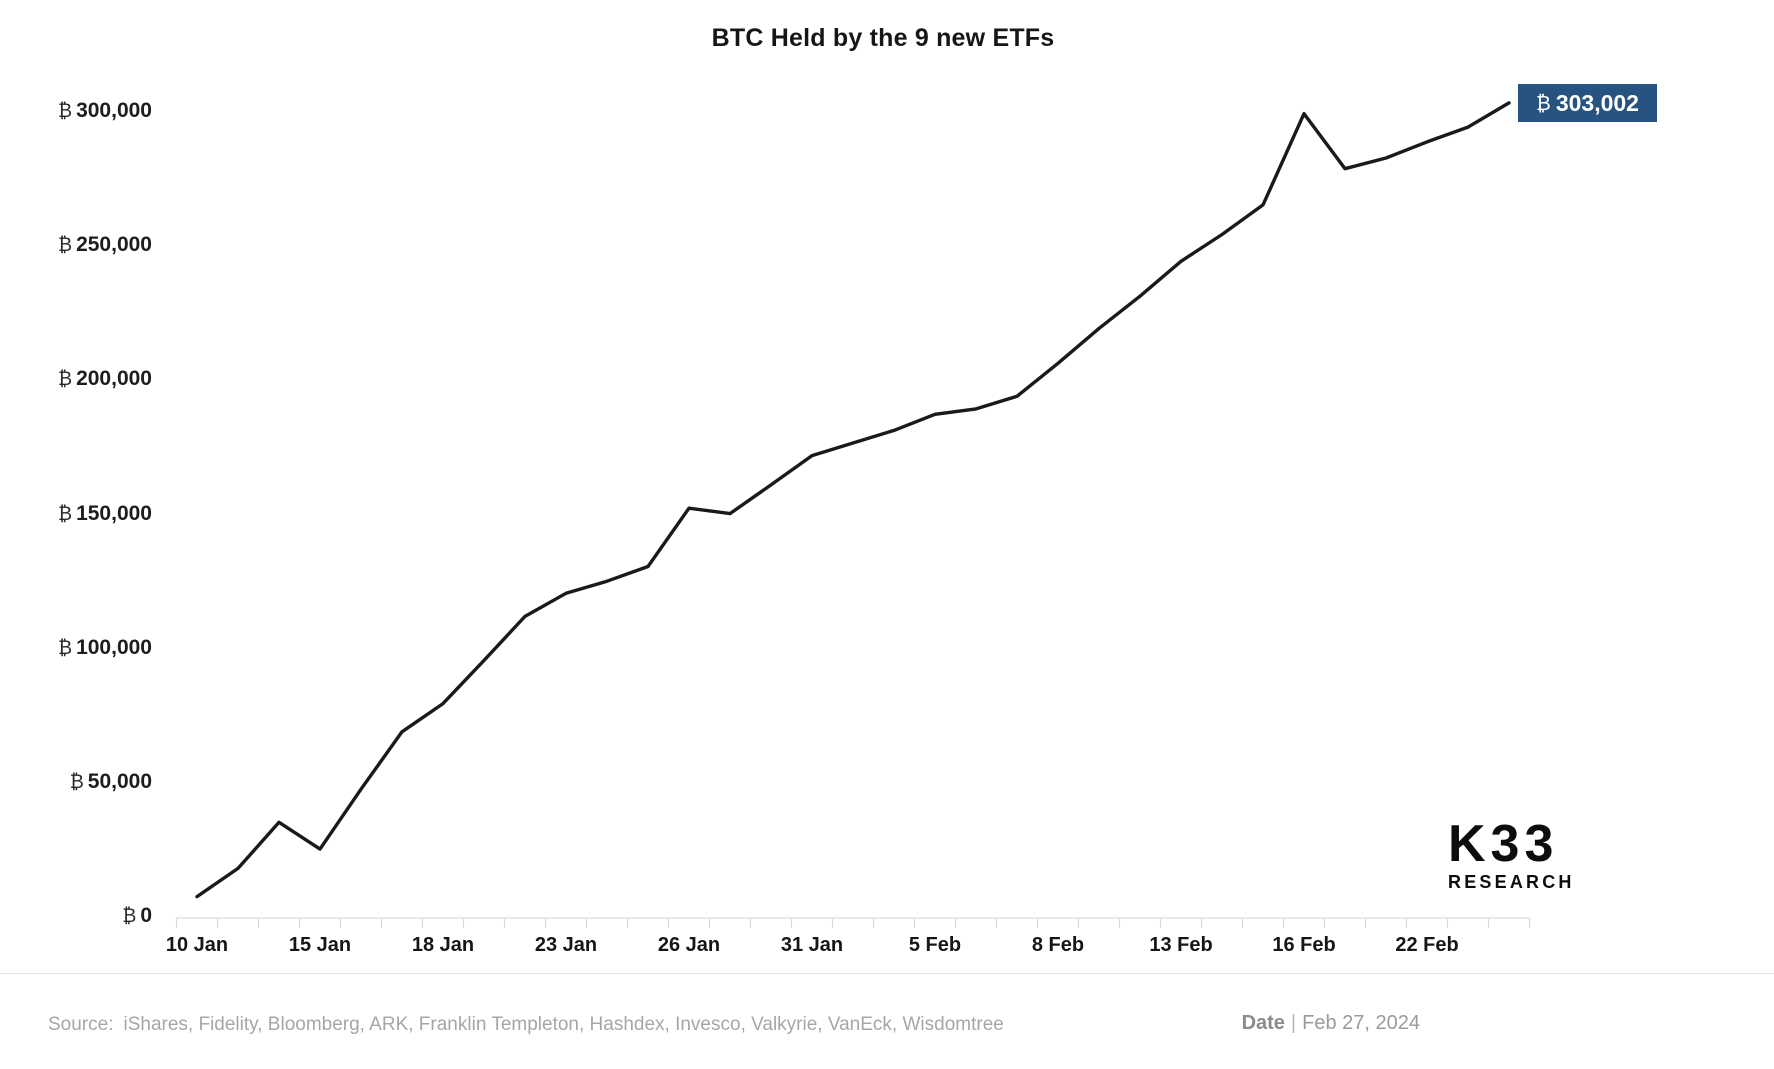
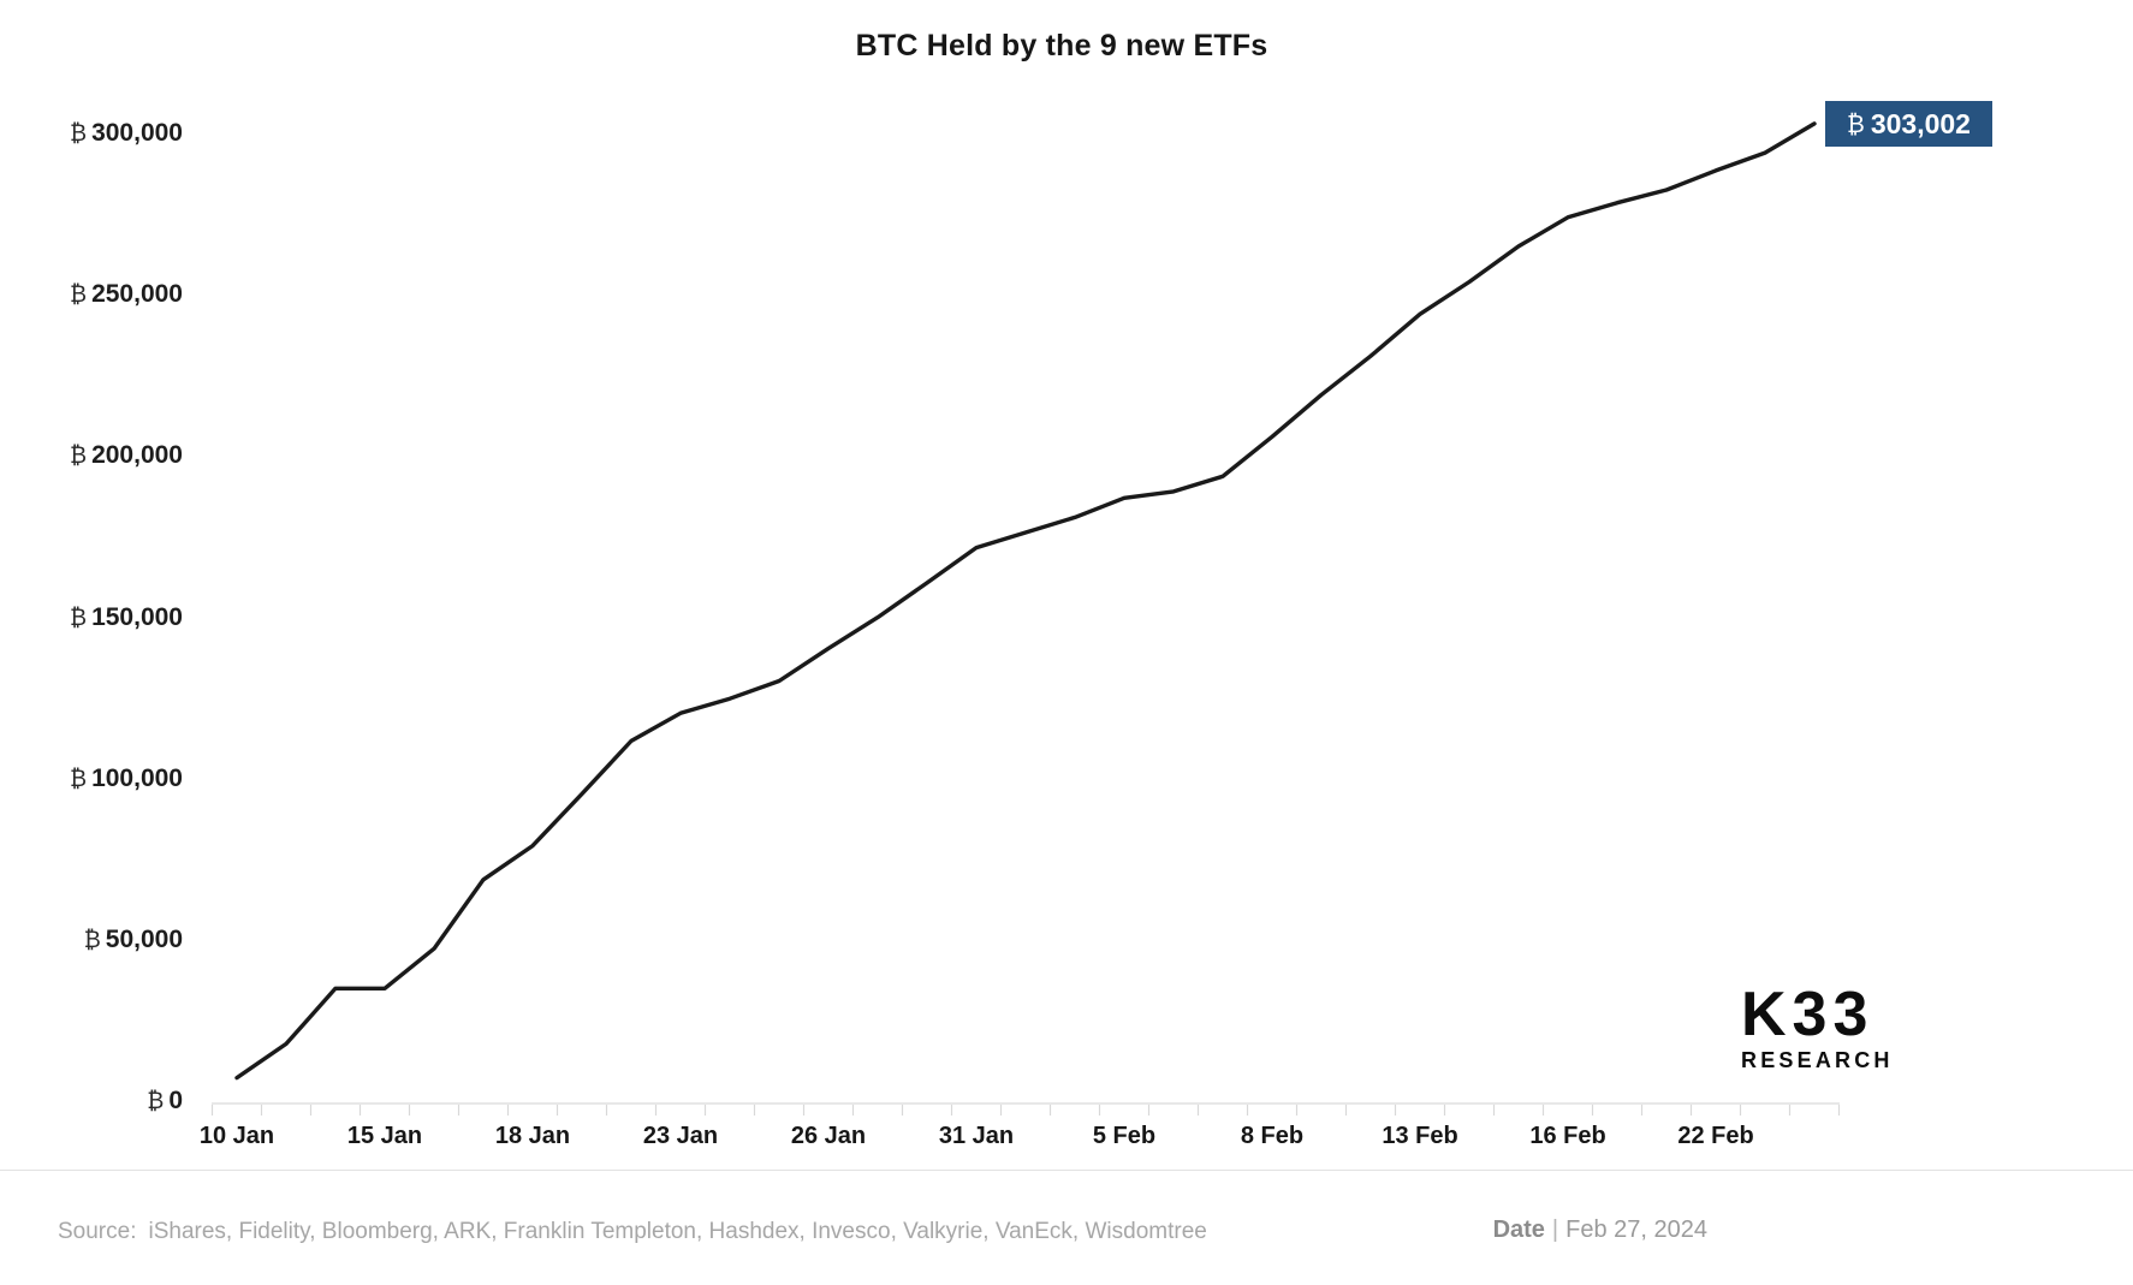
15 Jan: 25000 -> 35000
26 Jan: 152000 -> 140000
16 Feb: 299000 -> 274000
